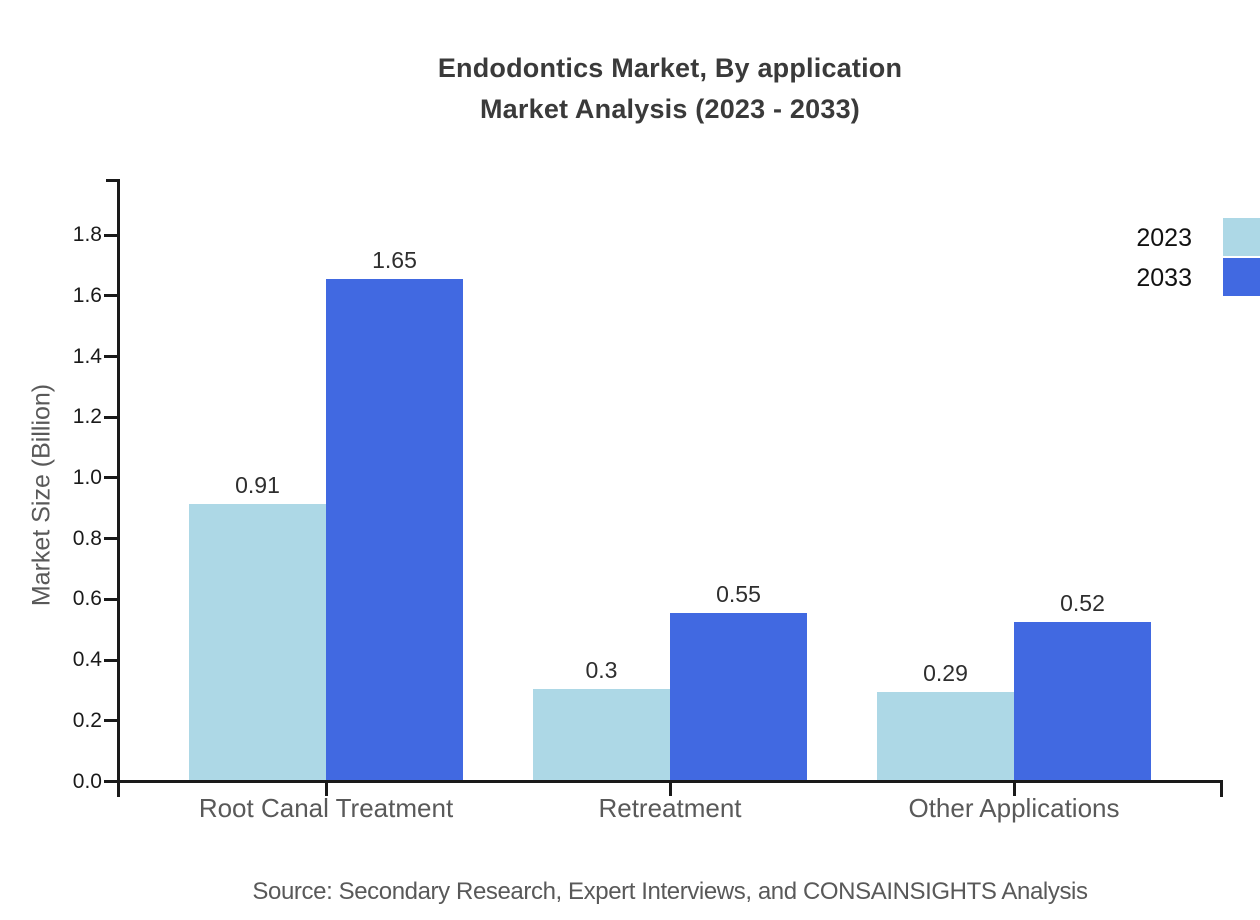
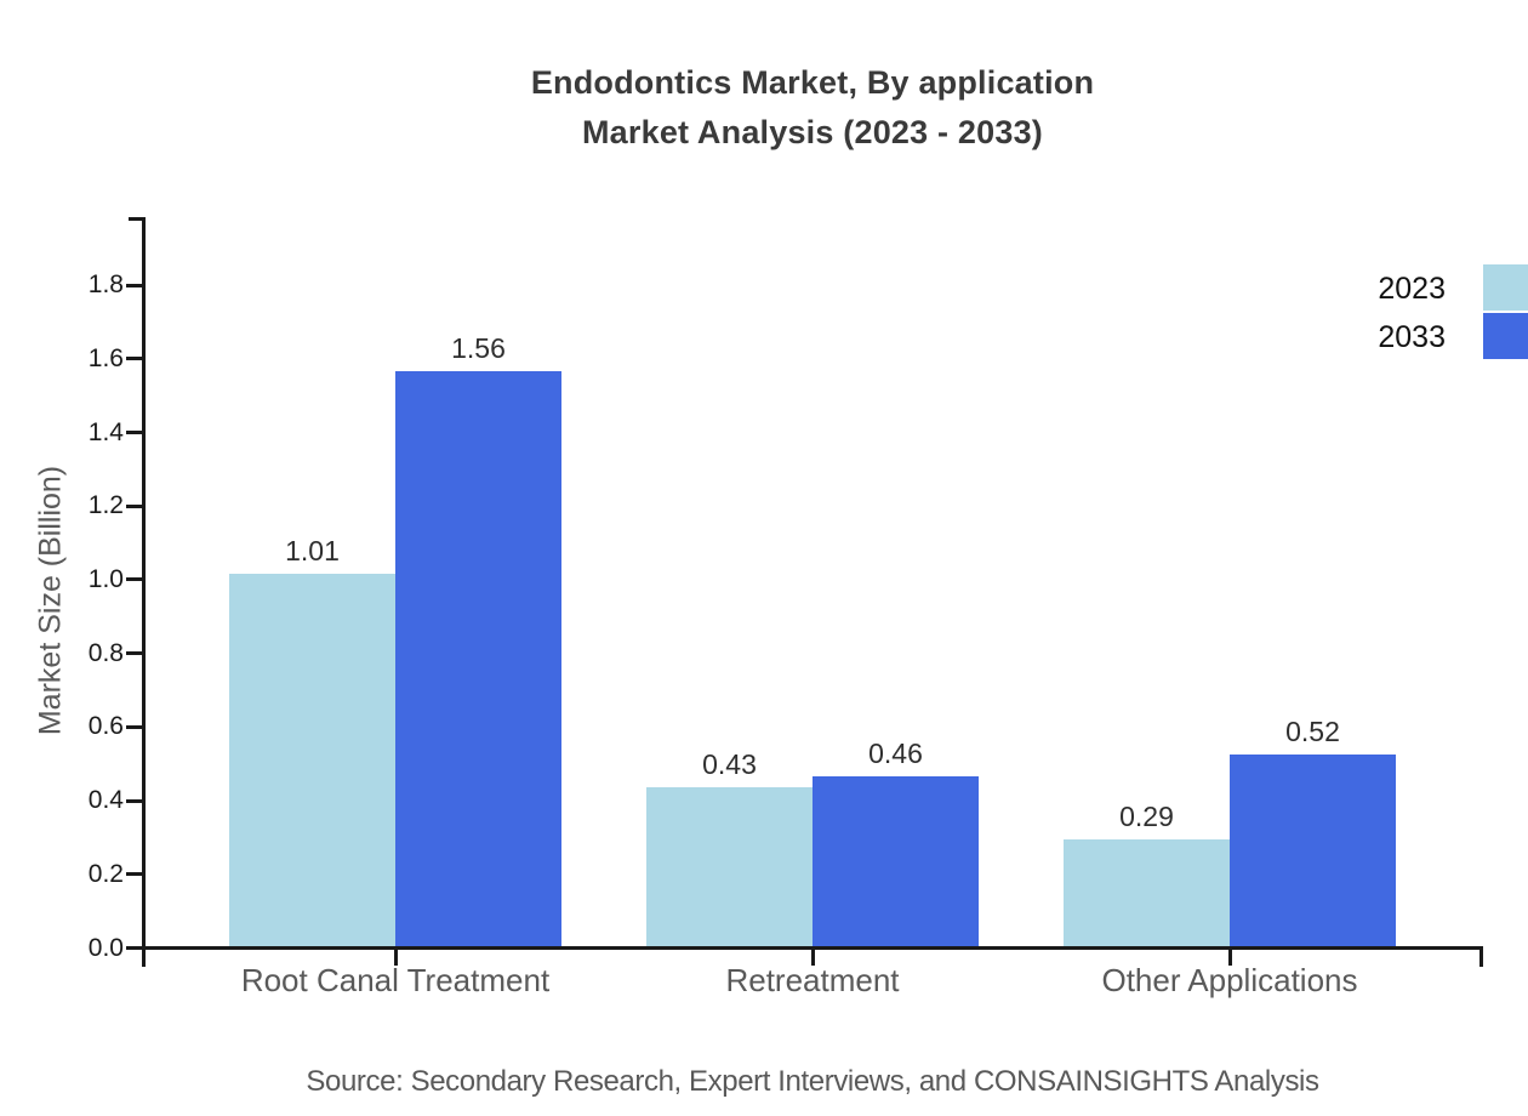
2023/Root Canal Treatment: 0.91 -> 1.01
2033/Root Canal Treatment: 1.65 -> 1.56
2023/Retreatment: 0.3 -> 0.43
2033/Retreatment: 0.55 -> 0.46
